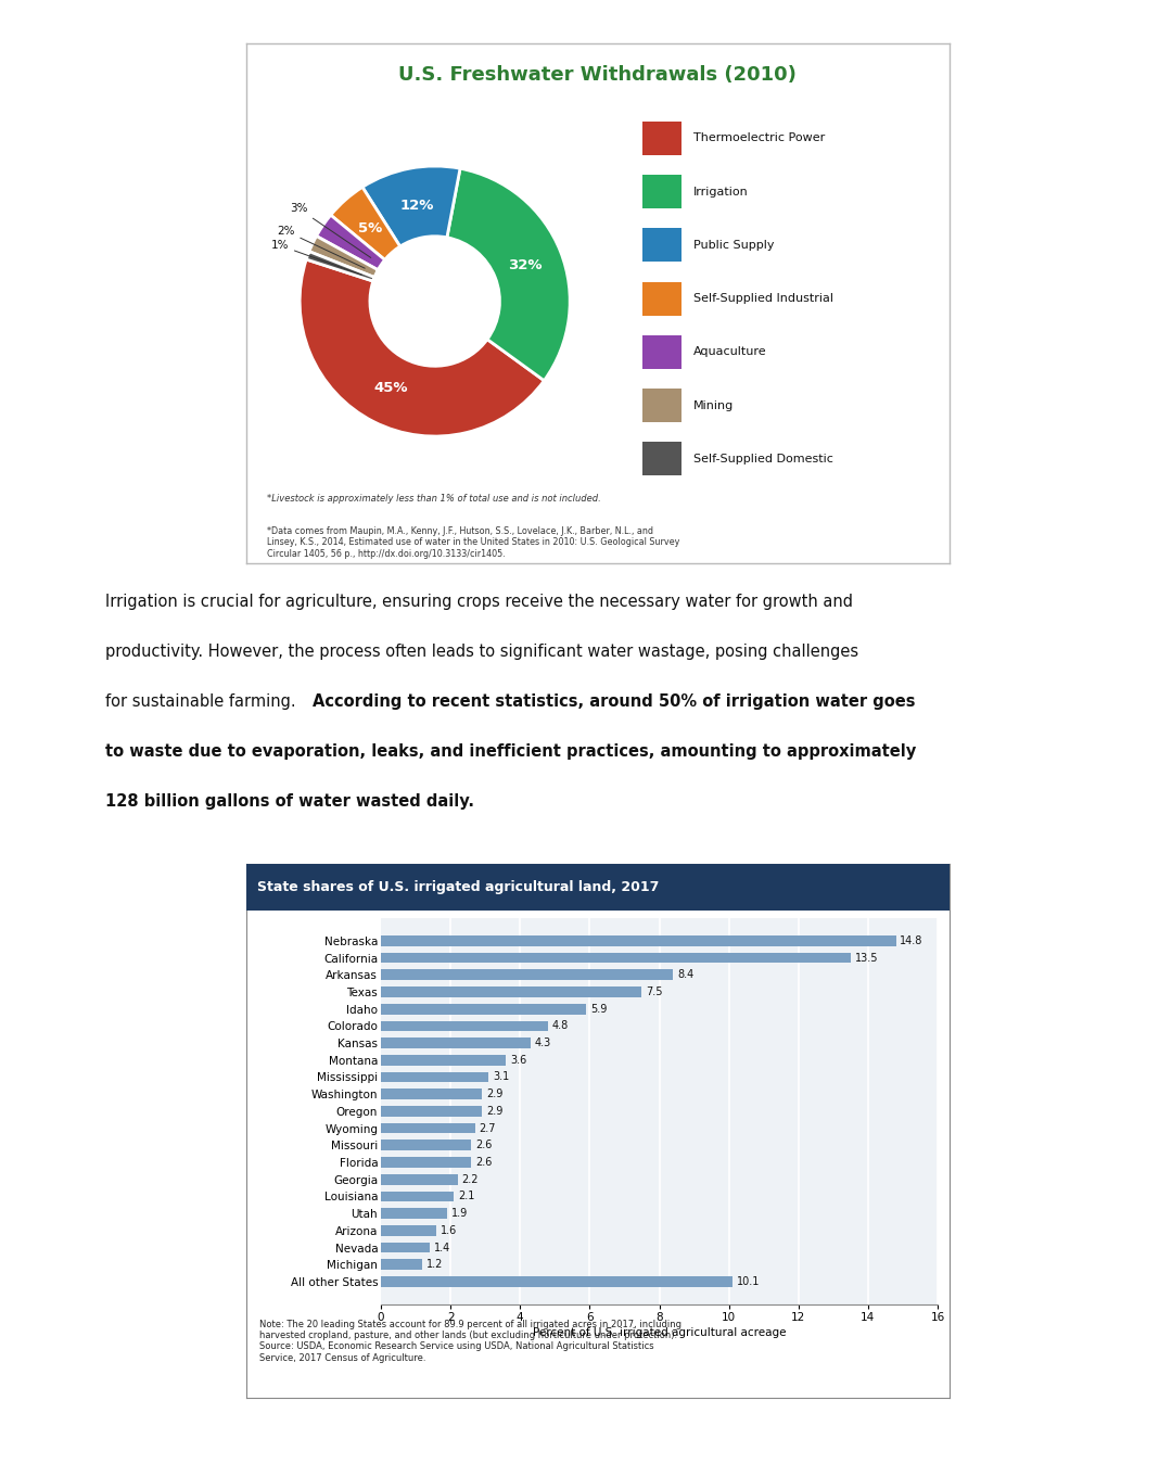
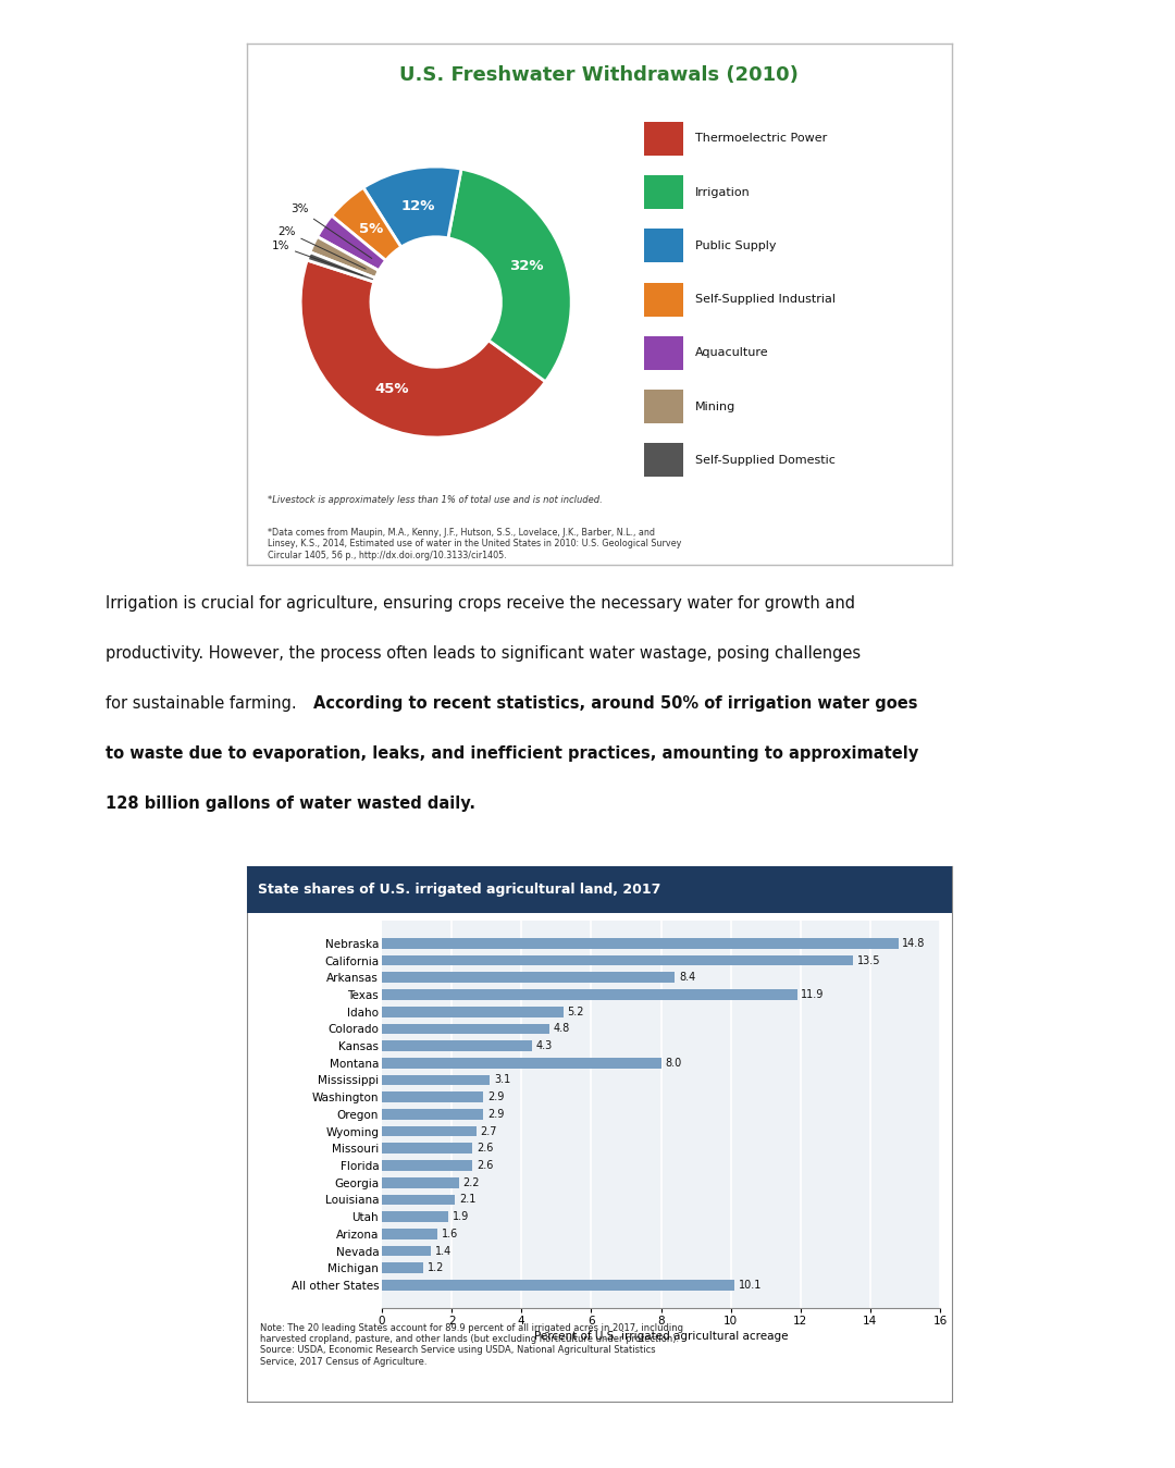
Texas: 7.5 -> 11.9
Idaho: 5.9 -> 5.2
Montana: 3.6 -> 8.0
